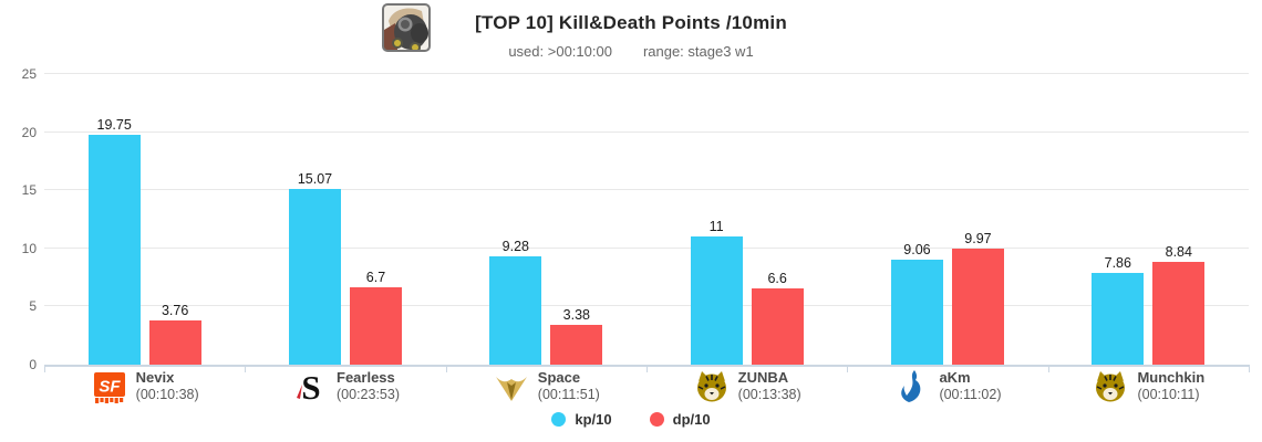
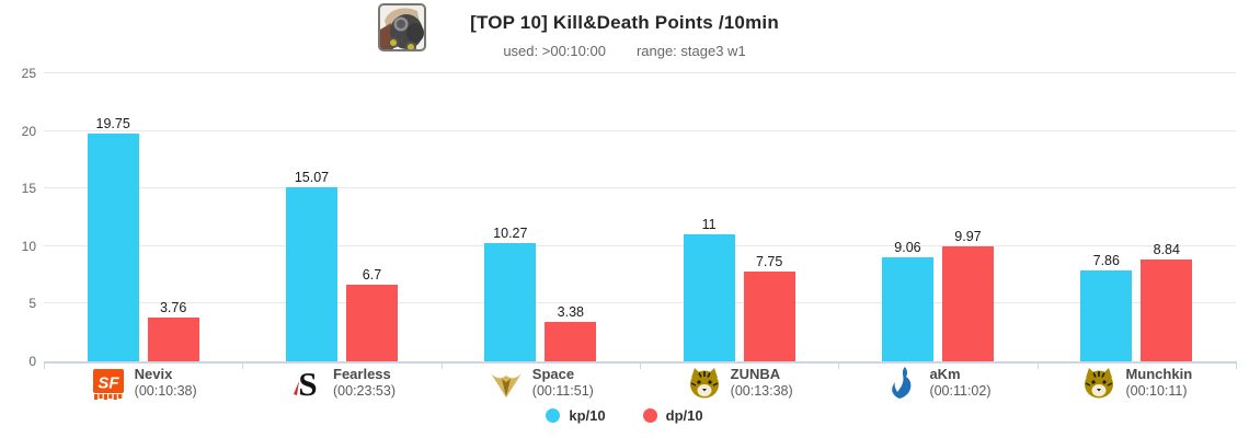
kp/10/Space: 9.28 -> 10.27
dp/10/ZUNBA: 6.6 -> 7.75
